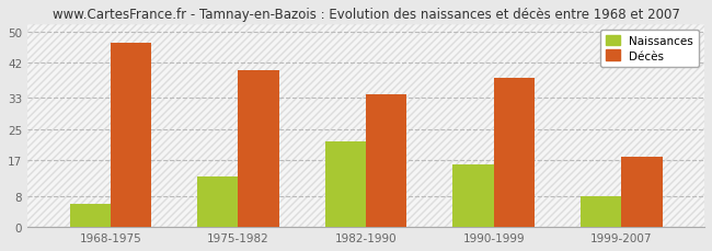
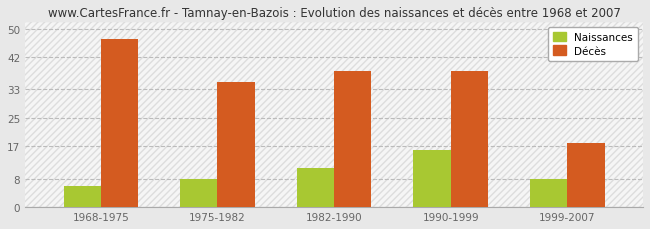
Naissances/1975-1982: 13 -> 8
Décès/1975-1982: 40 -> 35
Naissances/1982-1990: 22 -> 11
Décès/1982-1990: 34 -> 38
